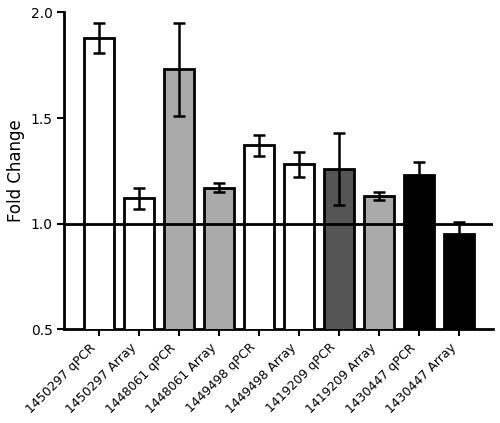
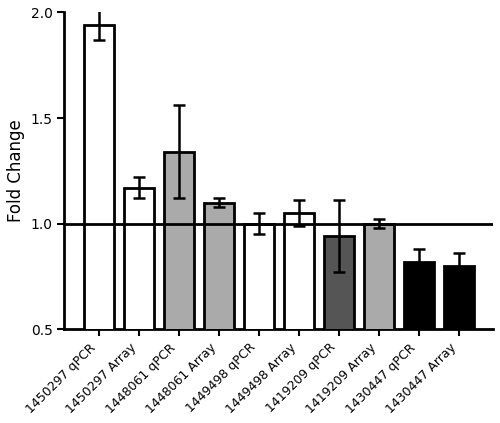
1450297 qPCR: 1.88 -> 1.94
1450297 Array: 1.12 -> 1.17
1448061 qPCR: 1.73 -> 1.34
1448061 Array: 1.17 -> 1.10
1449498 qPCR: 1.37 -> 1.00
1449498 Array: 1.28 -> 1.05
1419209 qPCR: 1.26 -> 0.94
1419209 Array: 1.13 -> 1.00
1430447 qPCR: 1.23 -> 0.82
1430447 Array: 0.95 -> 0.80
